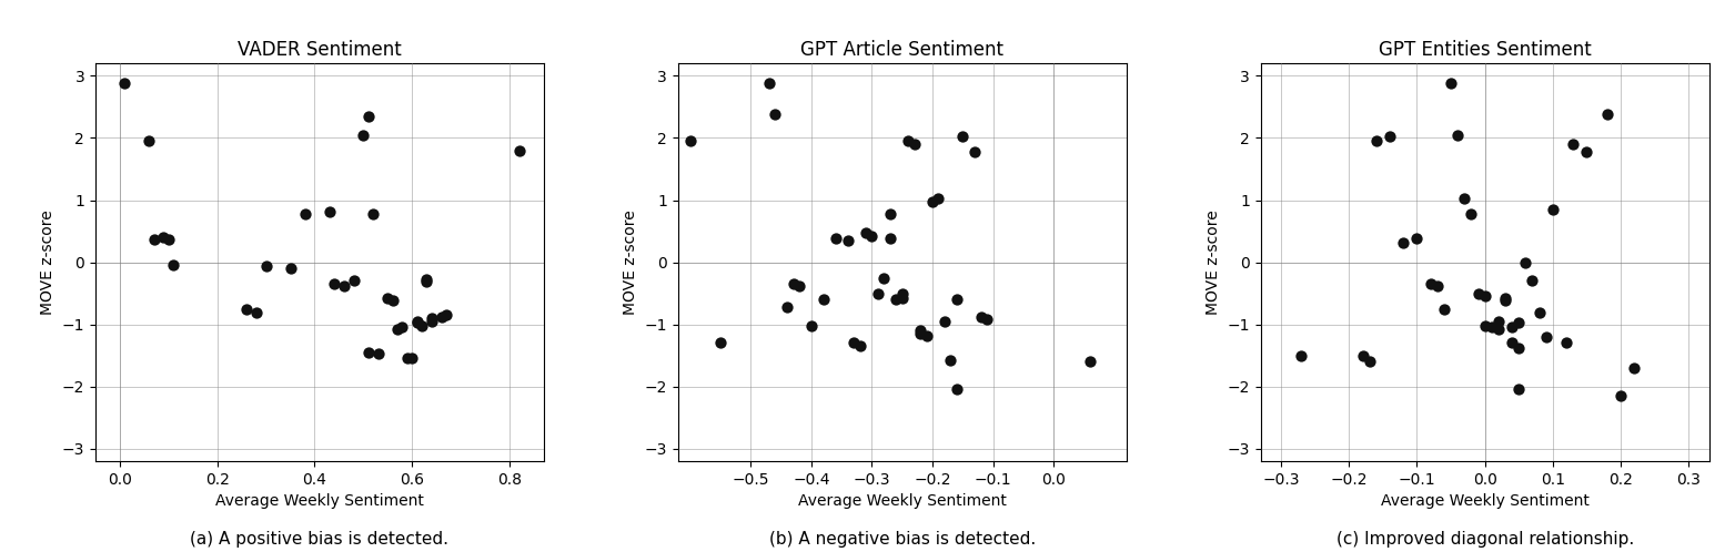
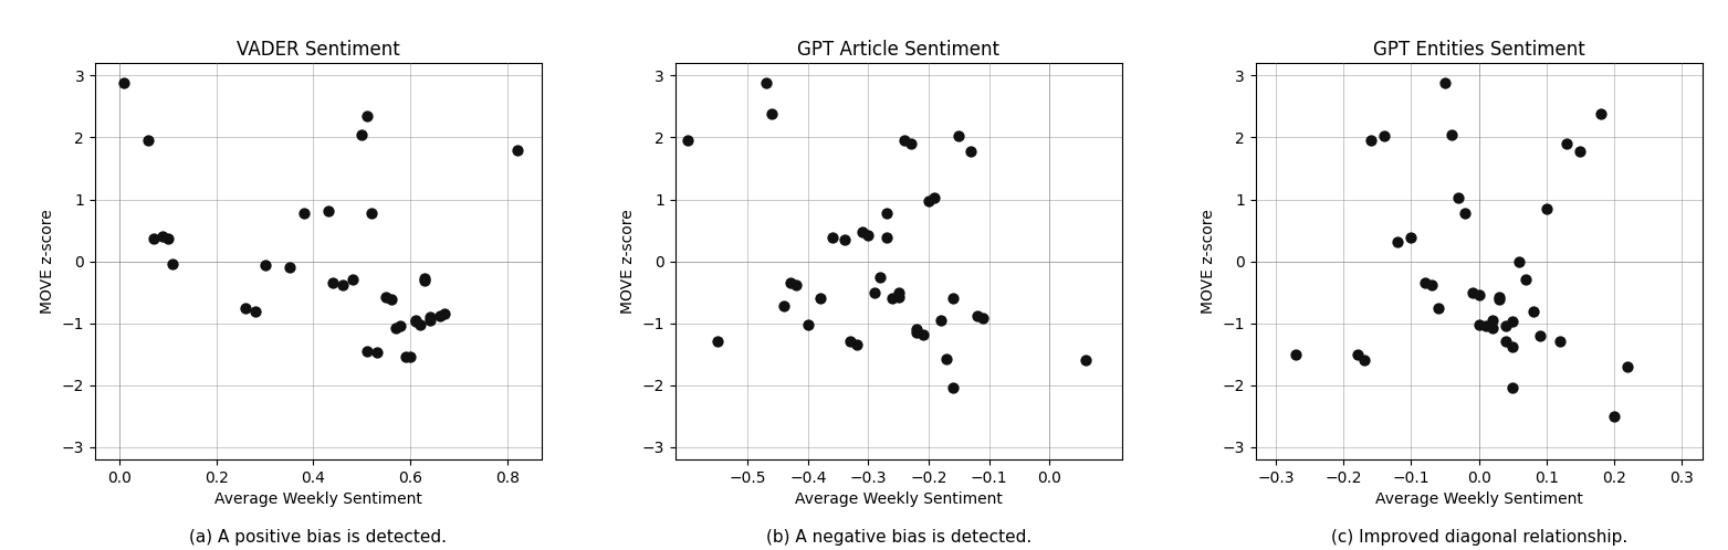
GPT Entities Sentiment/0.2: -2.15 -> -2.50
